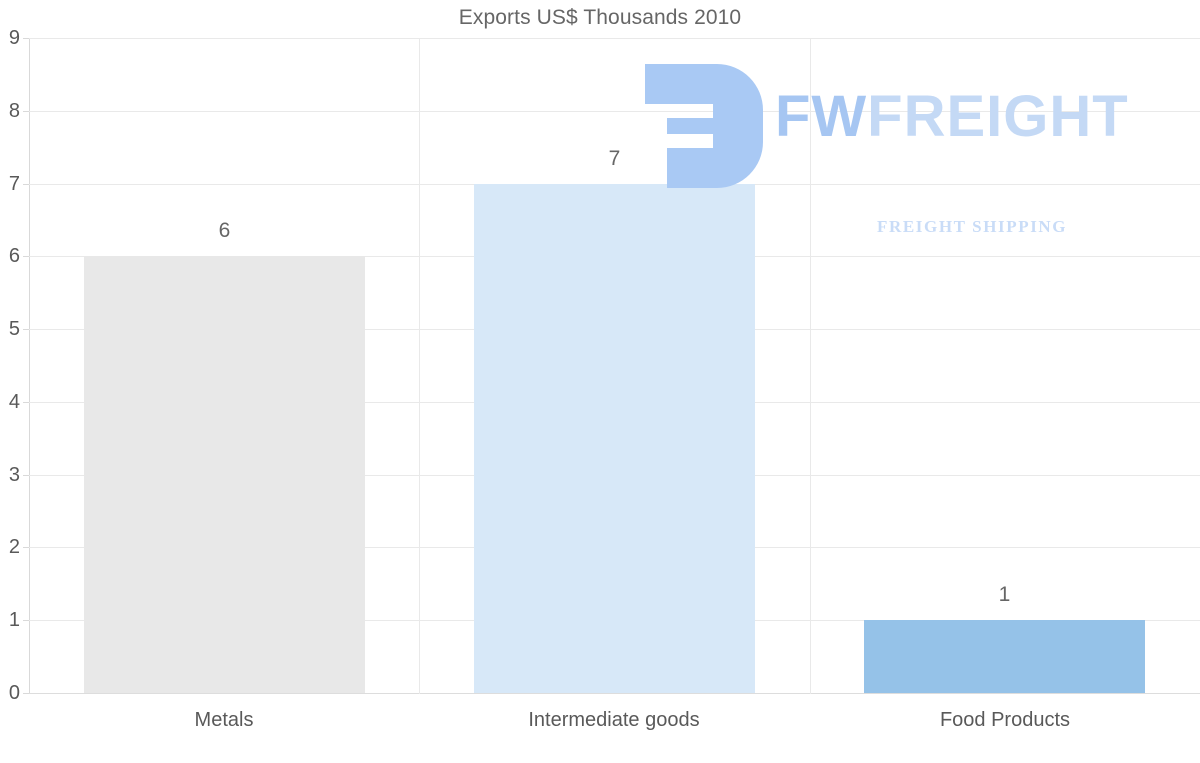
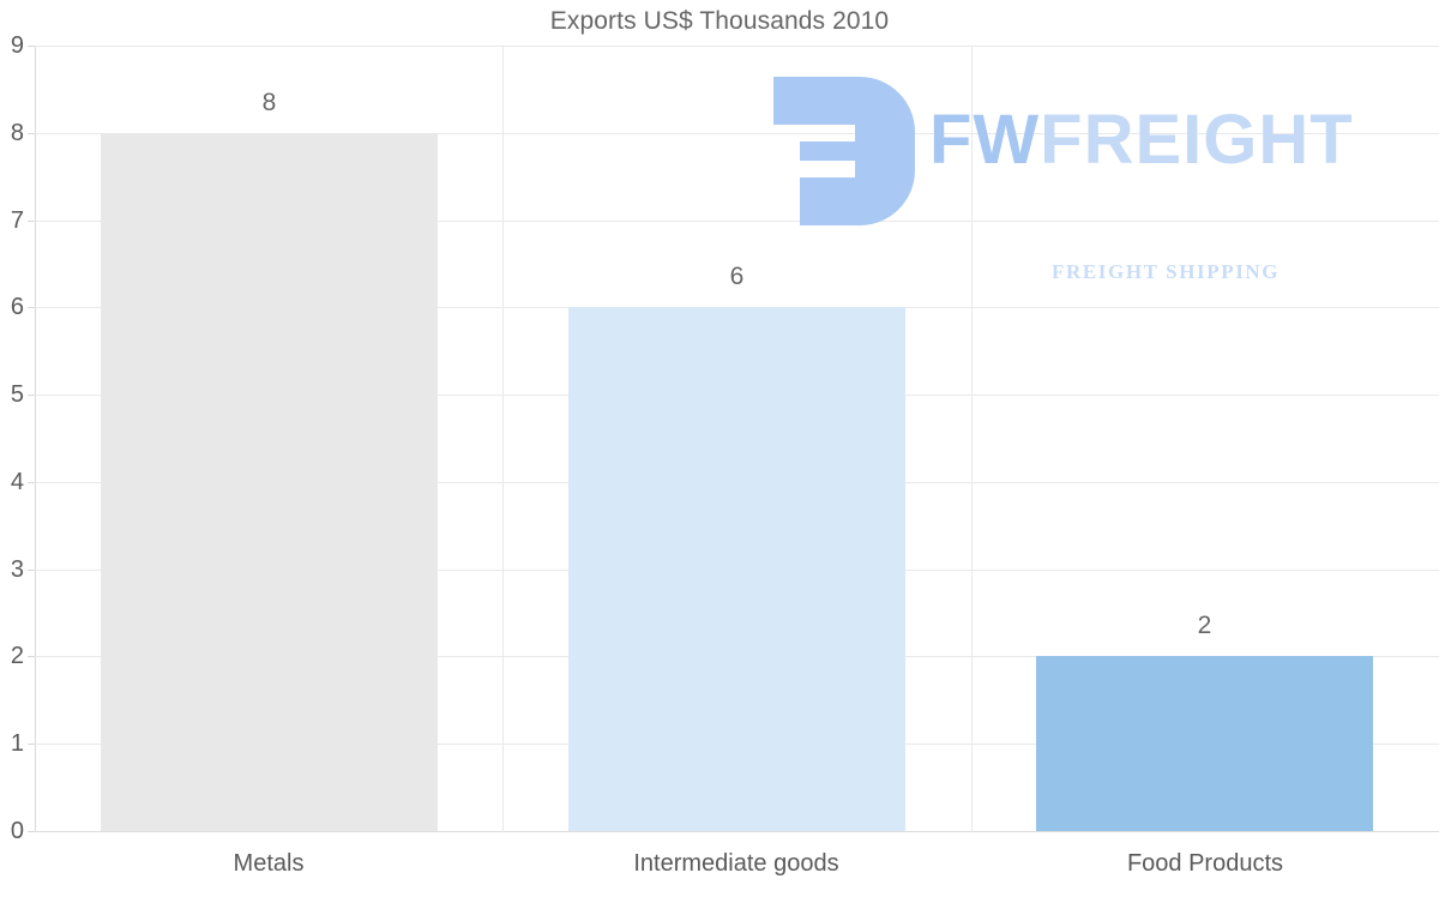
Metals: 6 -> 8
Intermediate goods: 7 -> 6
Food Products: 1 -> 2
